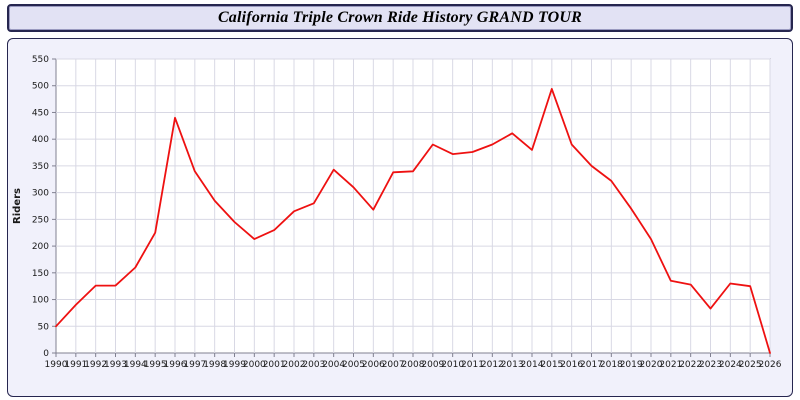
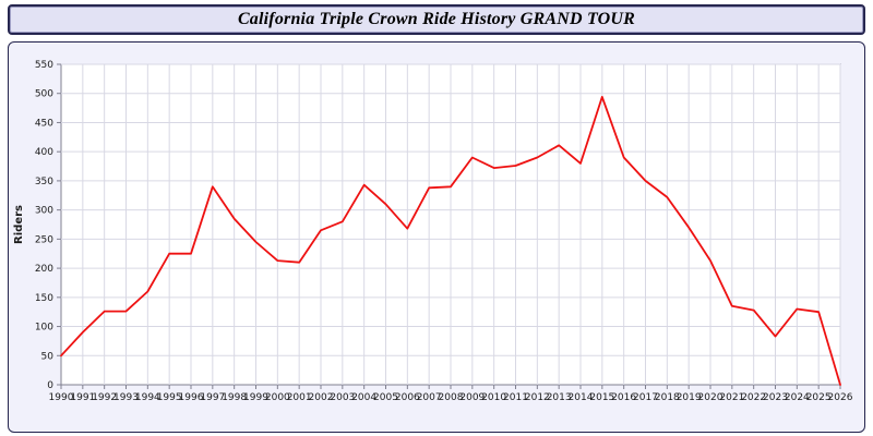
1996: 440 -> 220
2001: 230 -> 210
